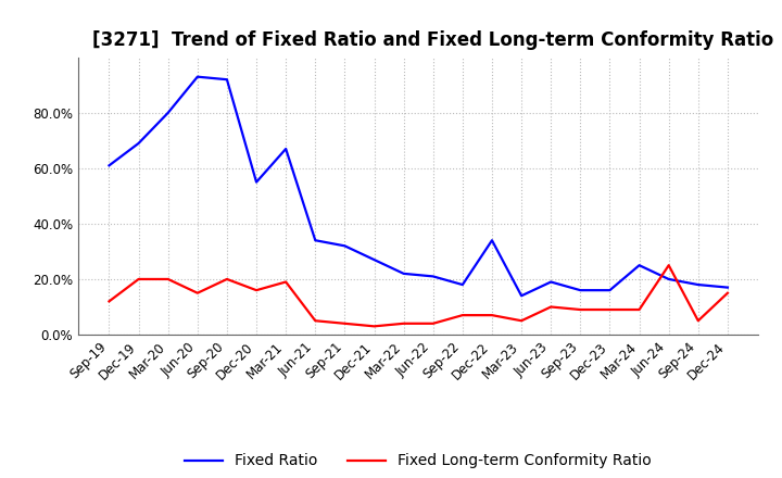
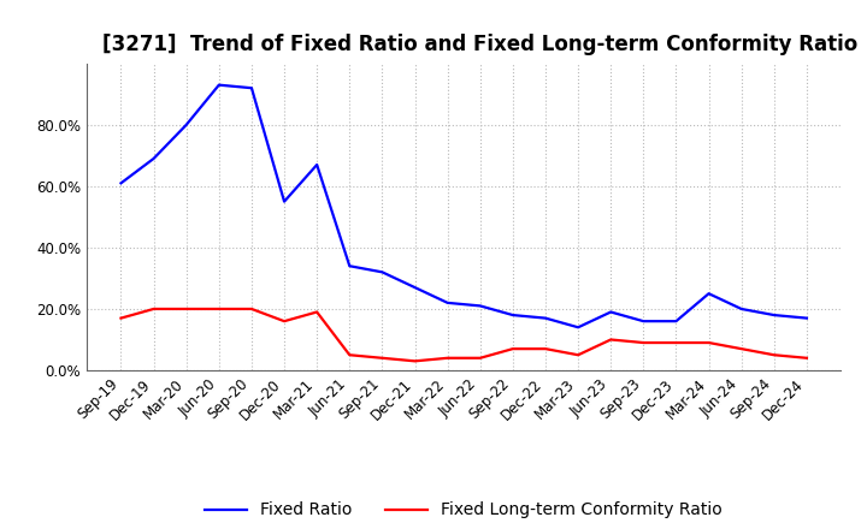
Fixed Long-term Conformity Ratio/Sep-19: 12% -> 17%
Fixed Long-term Conformity Ratio/Jun-20: 15% -> 20%
Fixed Ratio/Dec-22: 34% -> 17%
Fixed Long-term Conformity Ratio/Jun-24: 25% -> 7%
Fixed Long-term Conformity Ratio/Dec-24: 15% -> 4%
